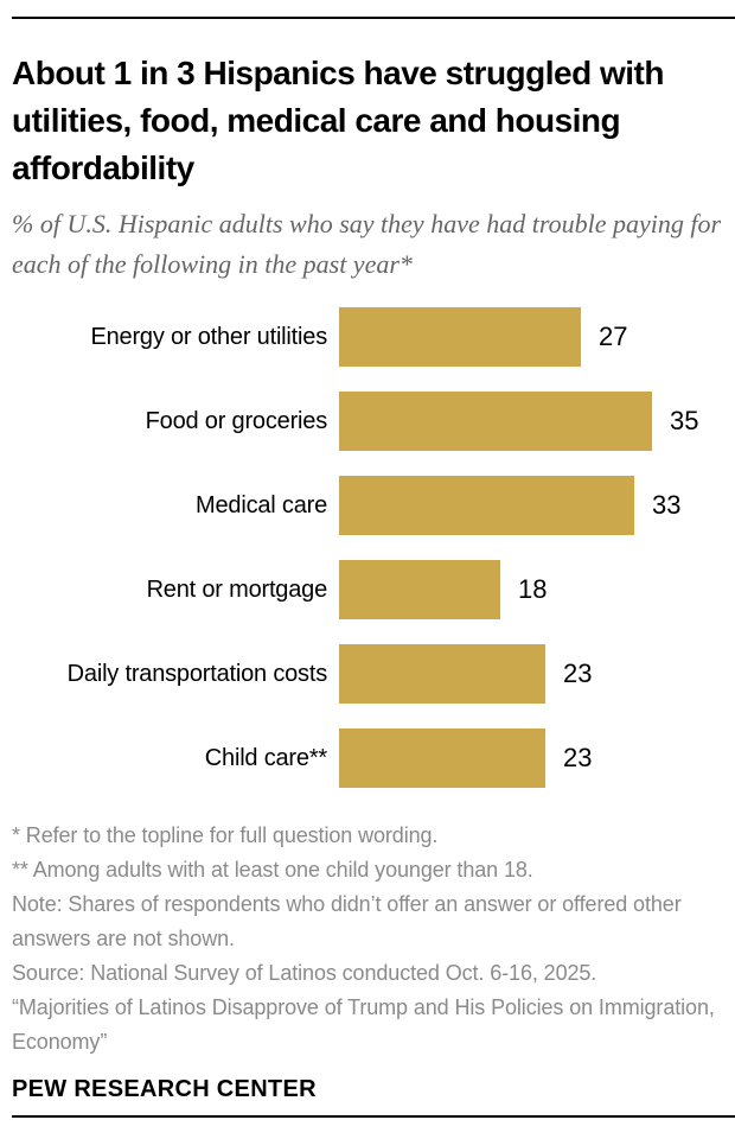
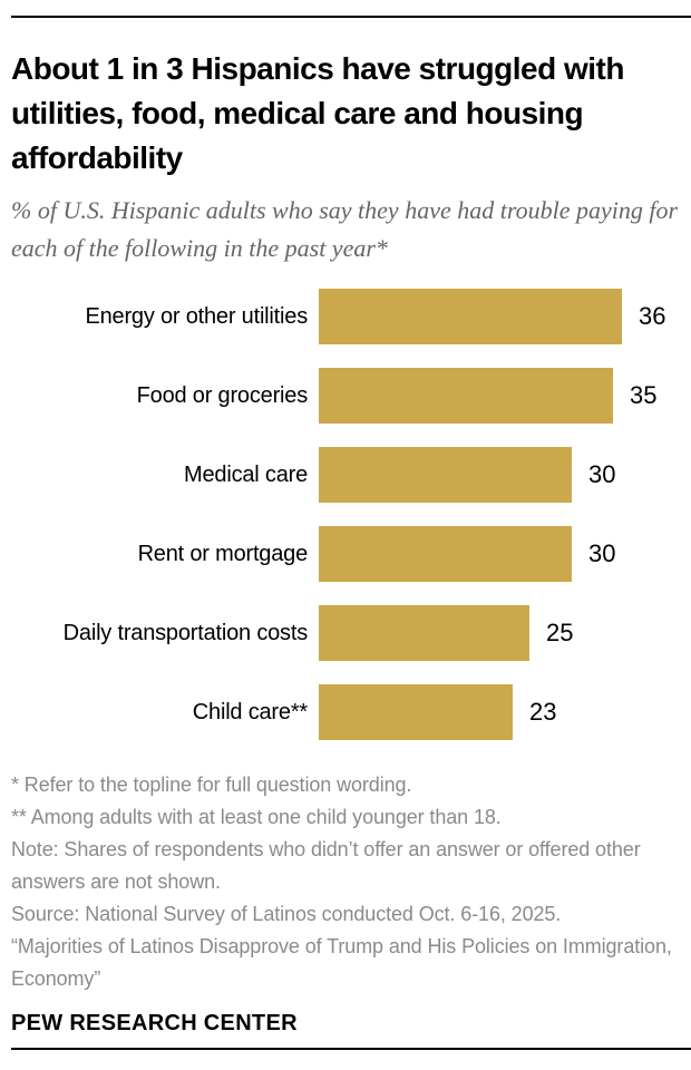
Energy or other utilities: 27 -> 36
Medical care: 33 -> 30
Rent or mortgage: 18 -> 30
Daily transportation costs: 23 -> 25
